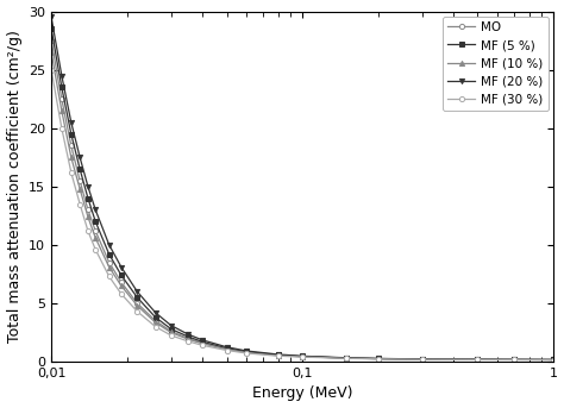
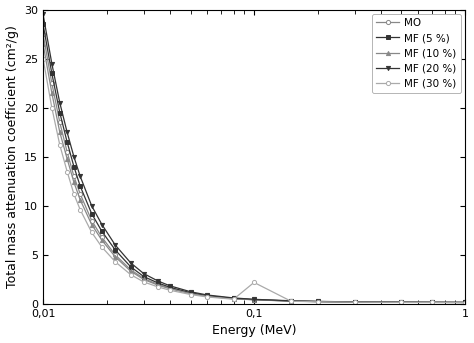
MF (30 %)/0,1: 0.4 -> 2.2
